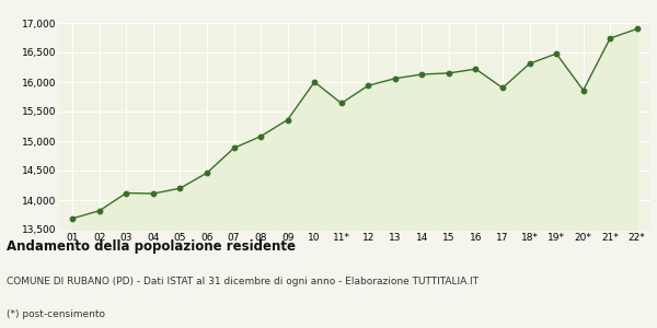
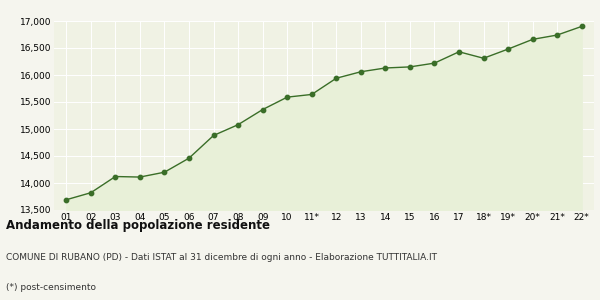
10: 16,000 -> 15,590
17: 15,900 -> 16,430
20*: 15,860 -> 16,660
